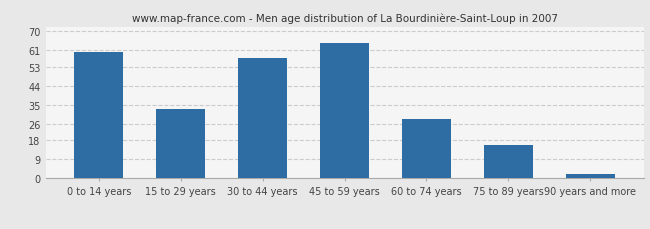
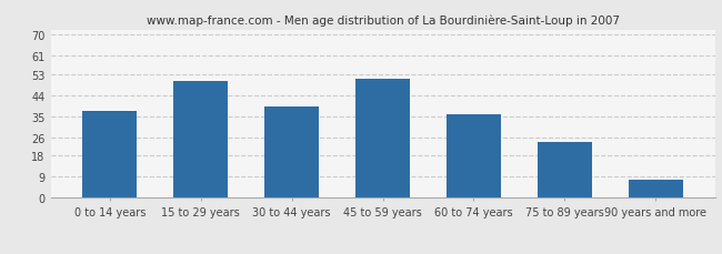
0 to 14 years: 60 -> 37
15 to 29 years: 33 -> 50
30 to 44 years: 57 -> 39
45 to 59 years: 64 -> 51
60 to 74 years: 28 -> 36
75 to 89 years: 16 -> 24
90 years and more: 2 -> 8
